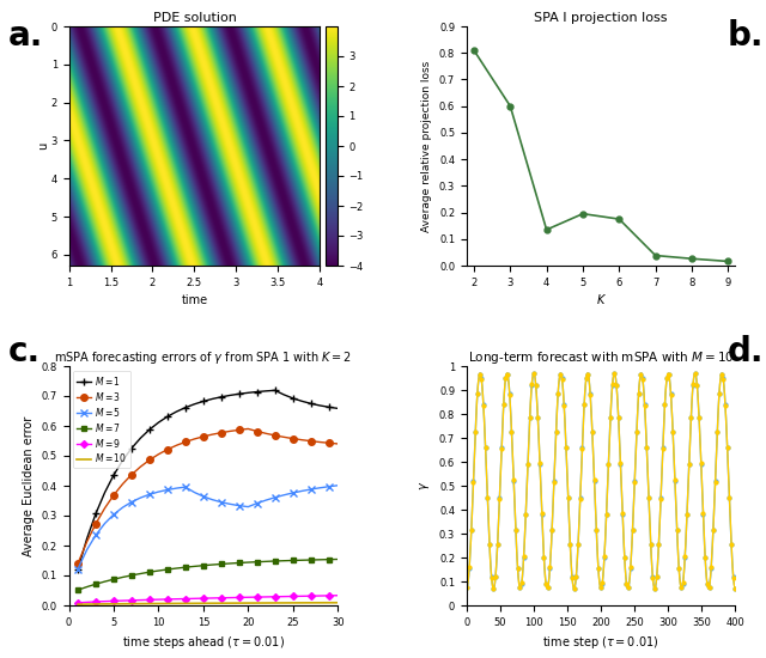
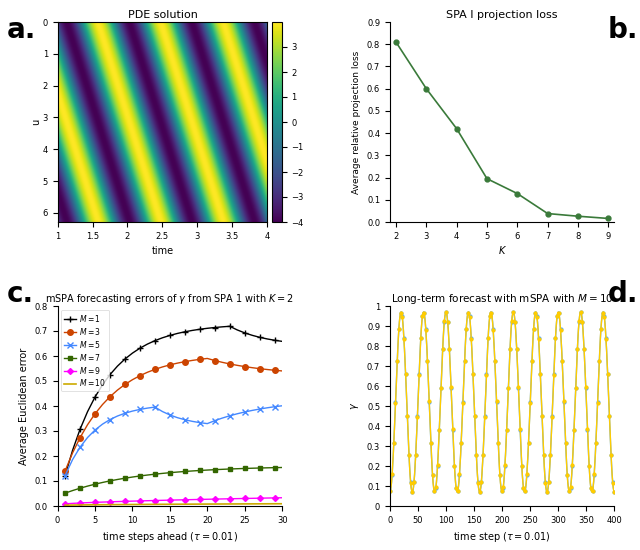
SPA I projection loss/4: 0.135 -> 0.420
SPA I projection loss/6: 0.175 -> 0.128
